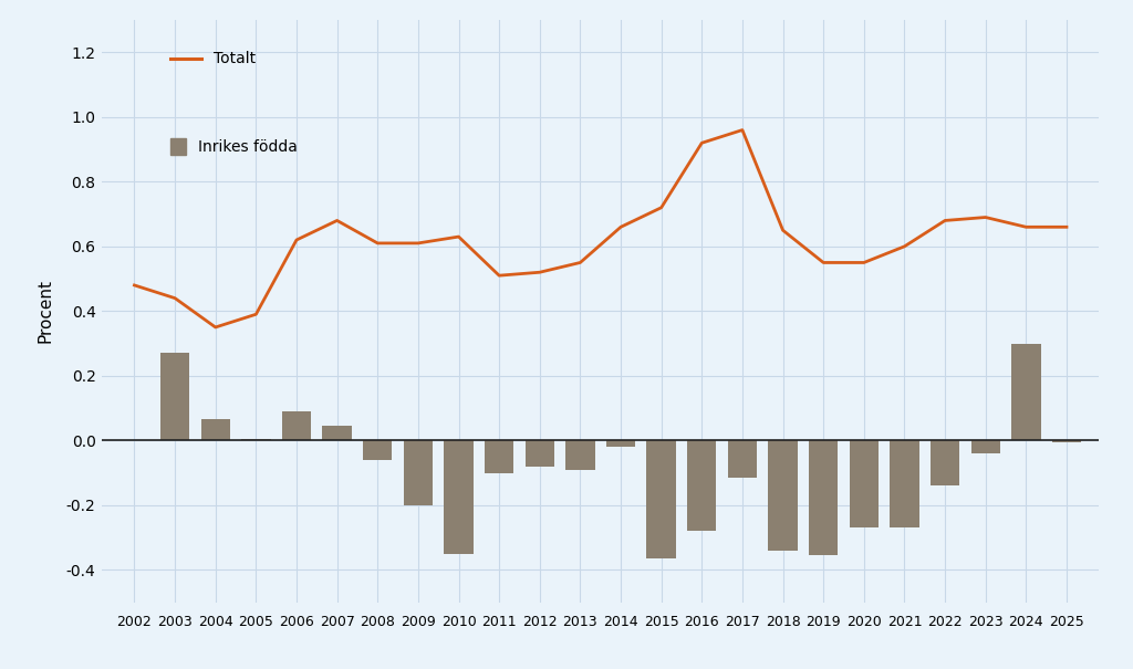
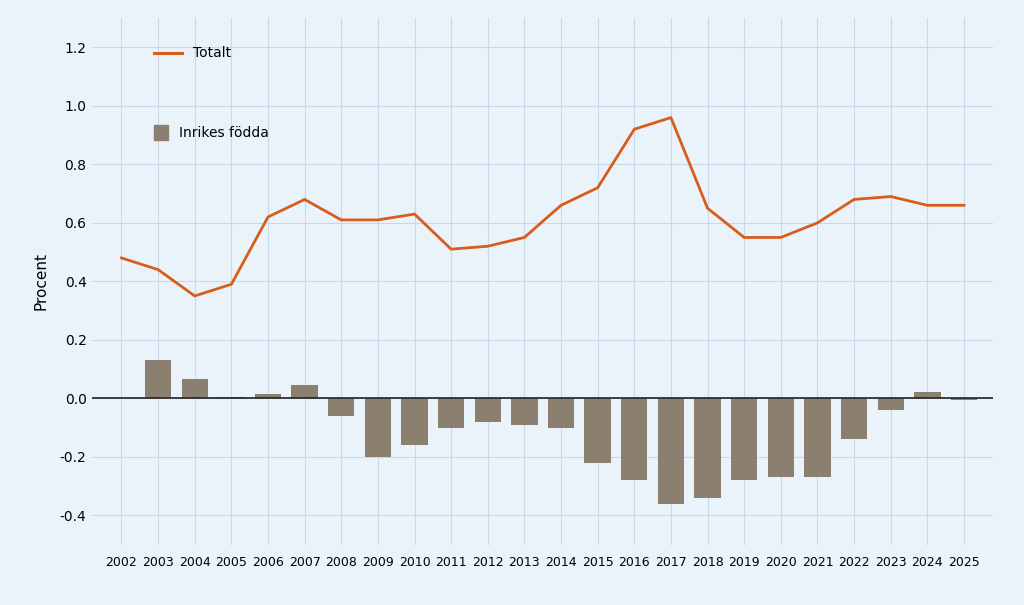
Inrikes födda/2003: 0.270 -> 0.130
Inrikes födda/2006: 0.090 -> 0.015
Inrikes födda/2010: -0.350 -> -0.160
Inrikes födda/2014: -0.020 -> -0.100
Inrikes födda/2015: -0.365 -> -0.220
Inrikes födda/2017: -0.115 -> -0.360
Inrikes födda/2019: -0.355 -> -0.280
Inrikes födda/2024: 0.300 -> 0.020
